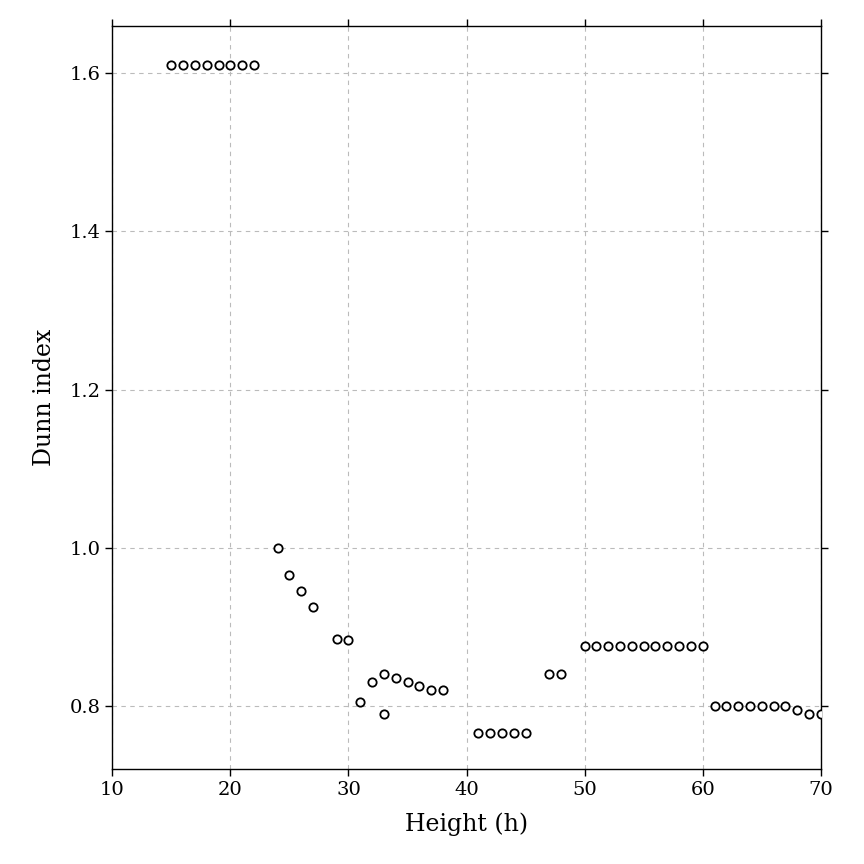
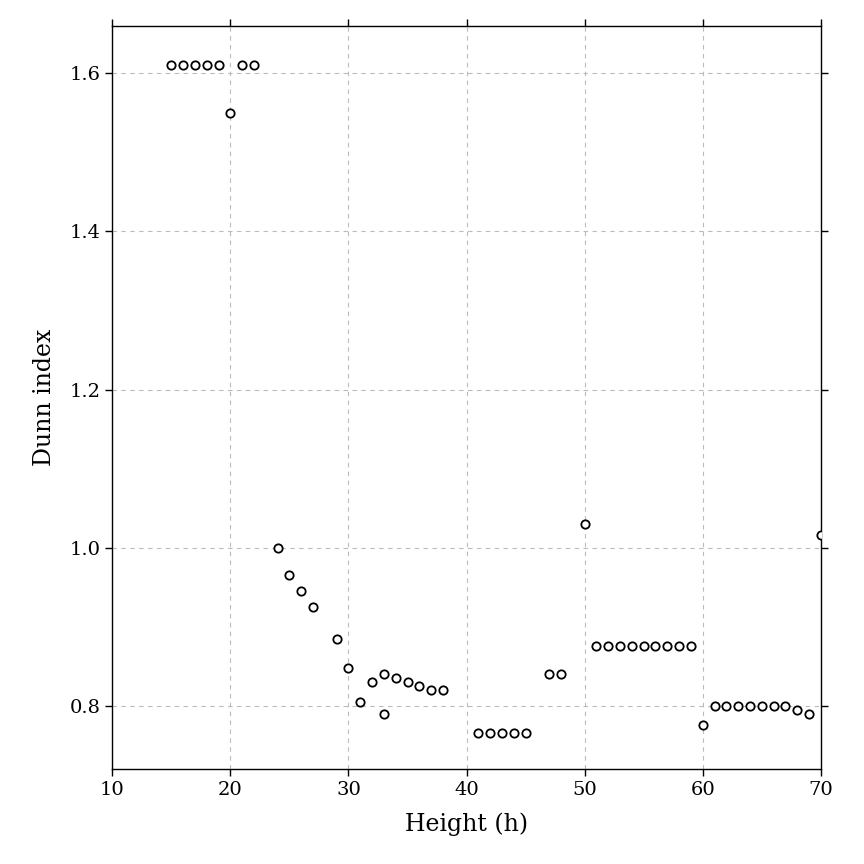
20: 1.610 -> 1.550
30: 0.883 -> 0.848
50: 0.875 -> 1.030
60: 0.875 -> 0.776
70: 0.790 -> 1.016
